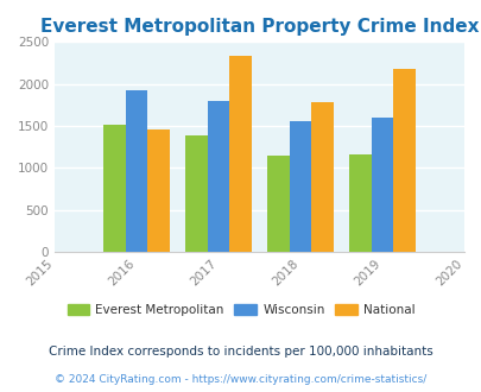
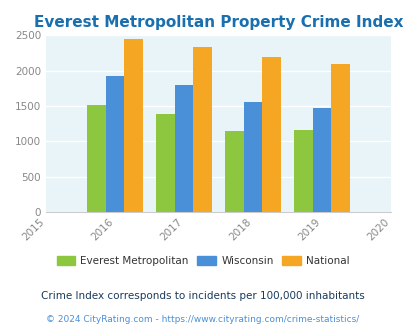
National/2016: 1460 -> 2440
National/2018: 1780 -> 2200
Wisconsin/2019: 1600 -> 1470
National/2019: 2180 -> 2100
